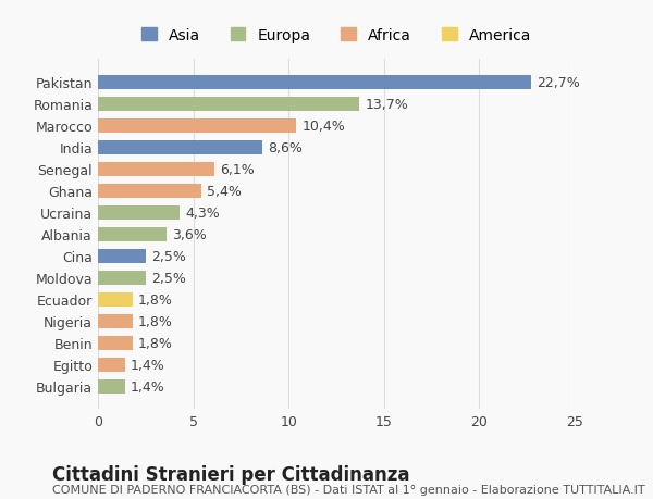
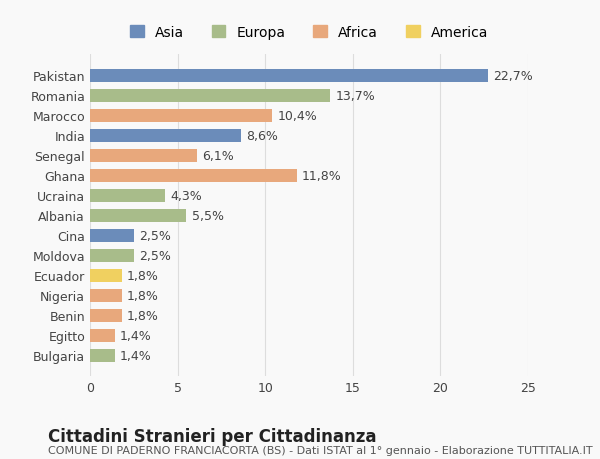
Ghana: 5,4% -> 11,8%
Albania: 3,6% -> 5,5%
